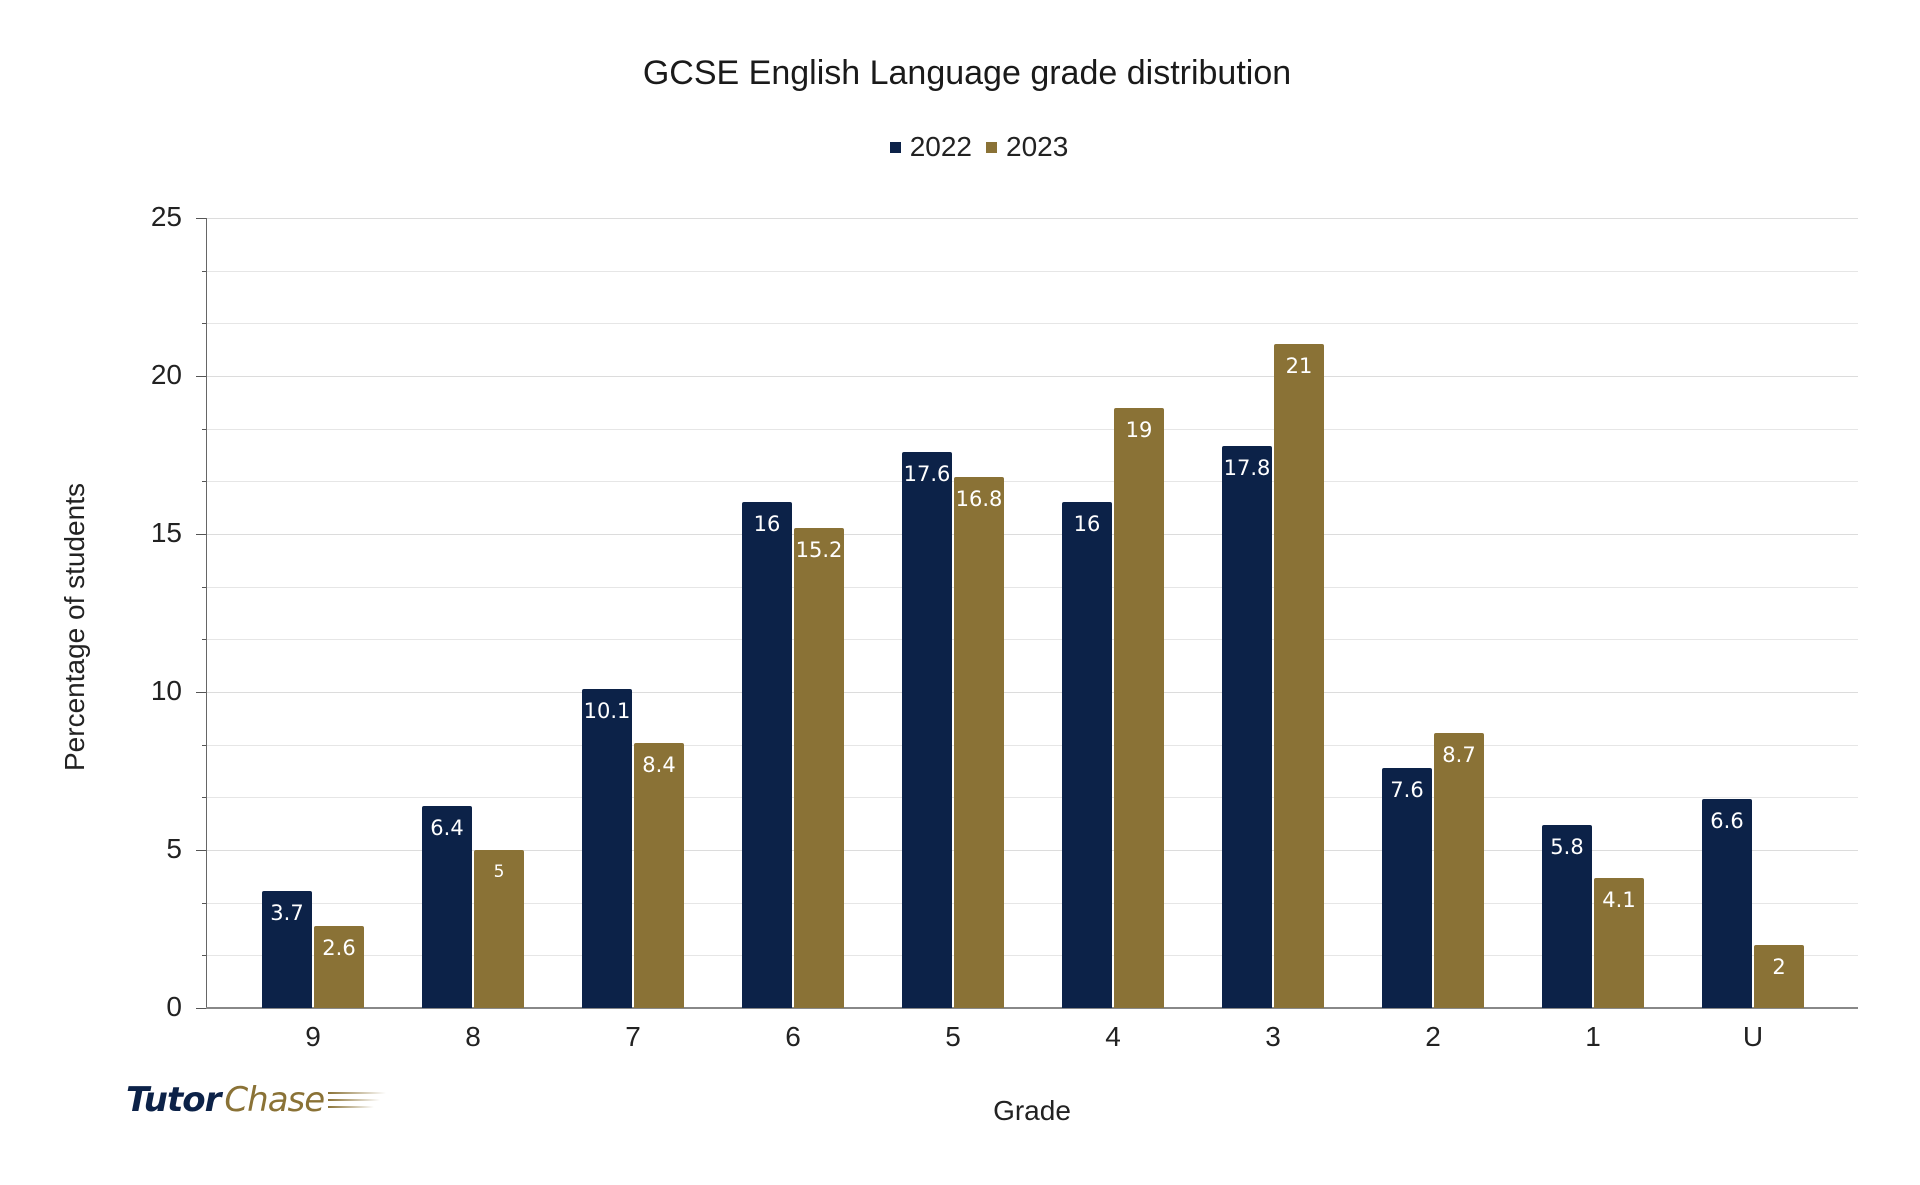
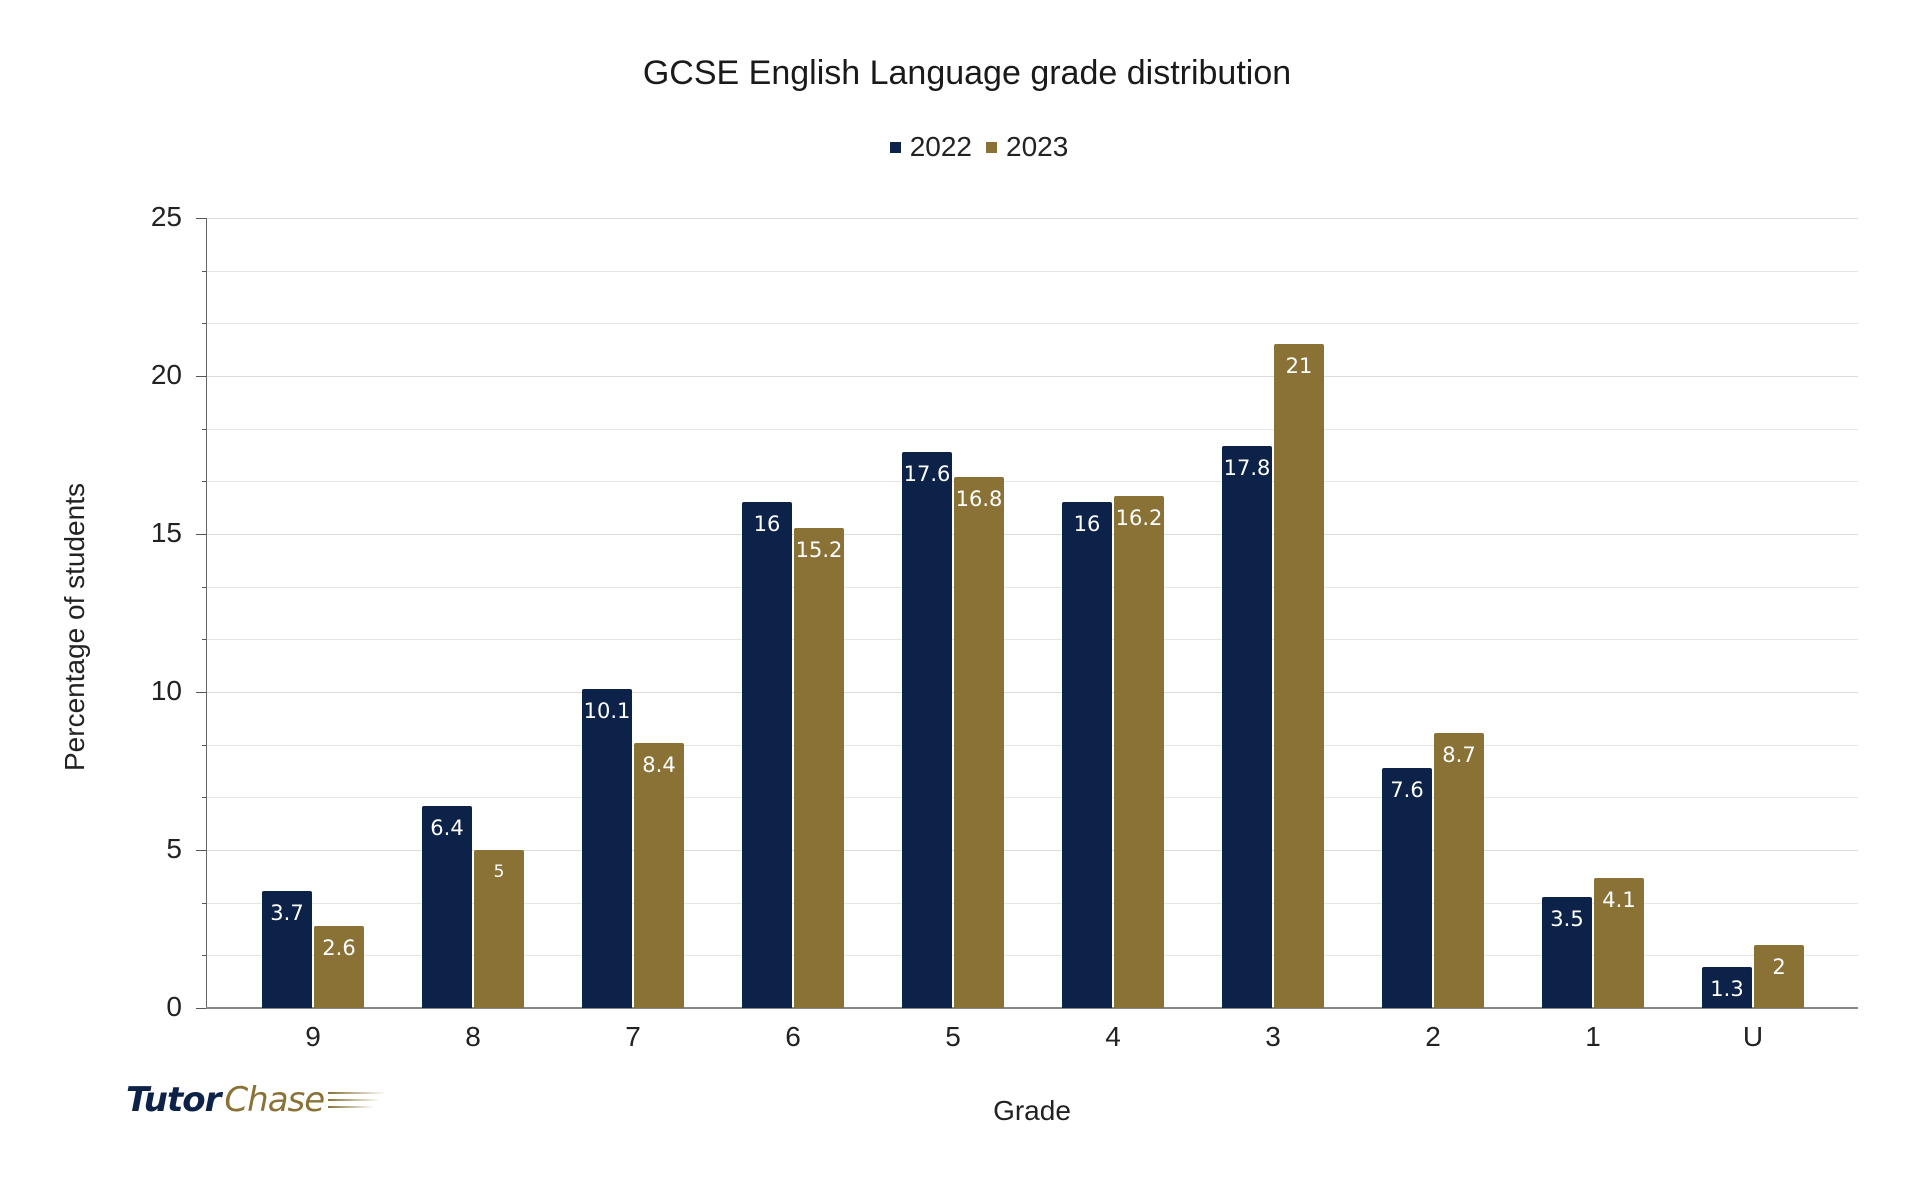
2023/4: 19 -> 16.2
2022/1: 5.8 -> 3.5
2022/U: 6.6 -> 1.3
